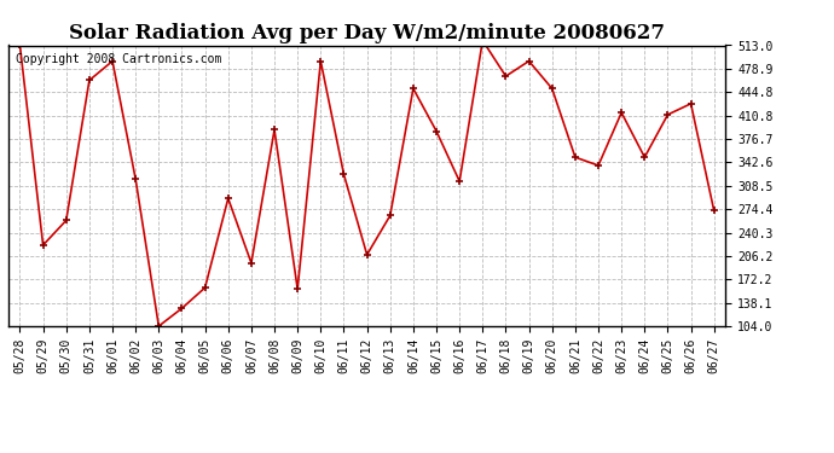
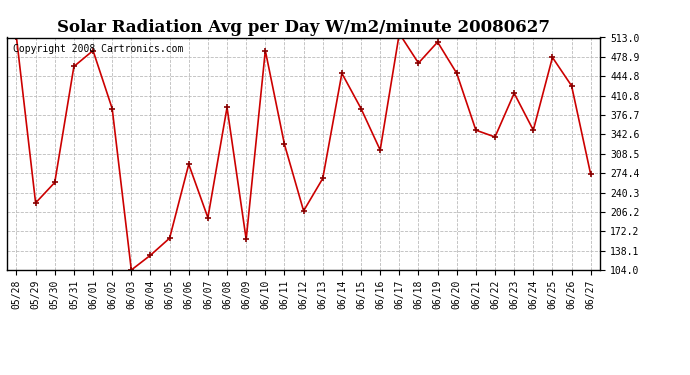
06/02: 318 -> 388
06/19: 490 -> 505
06/25: 412 -> 478
